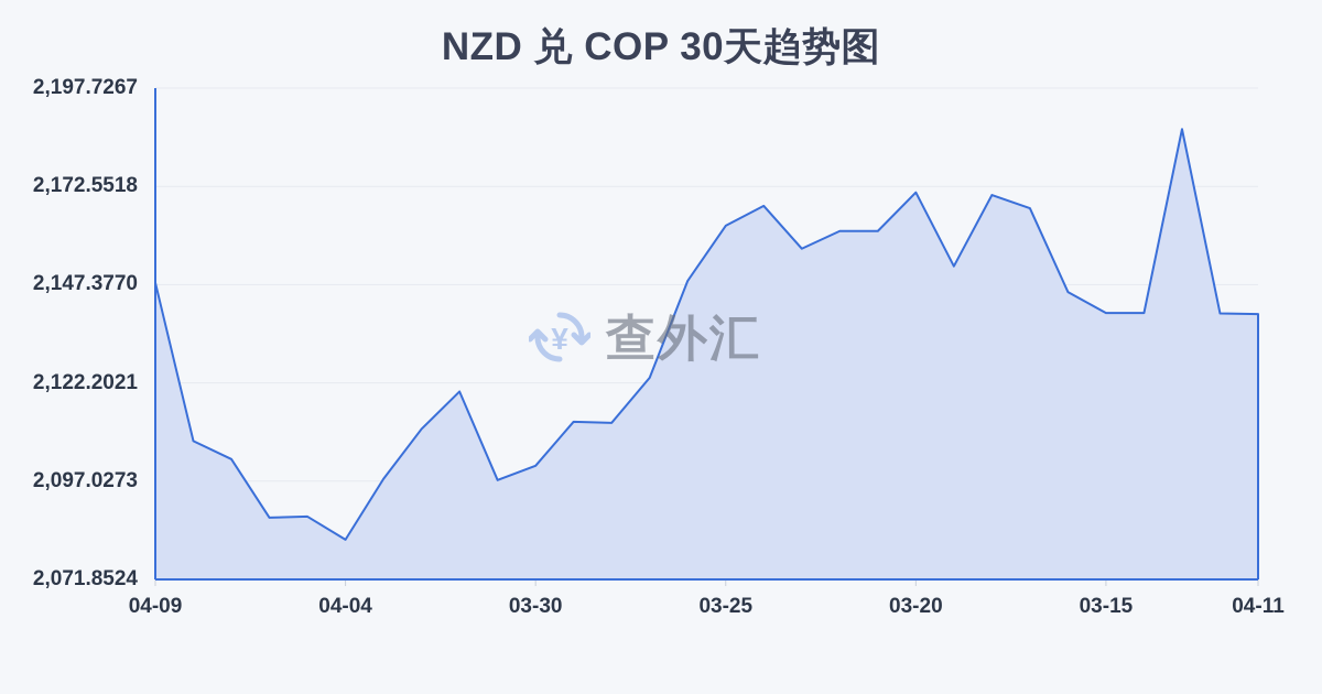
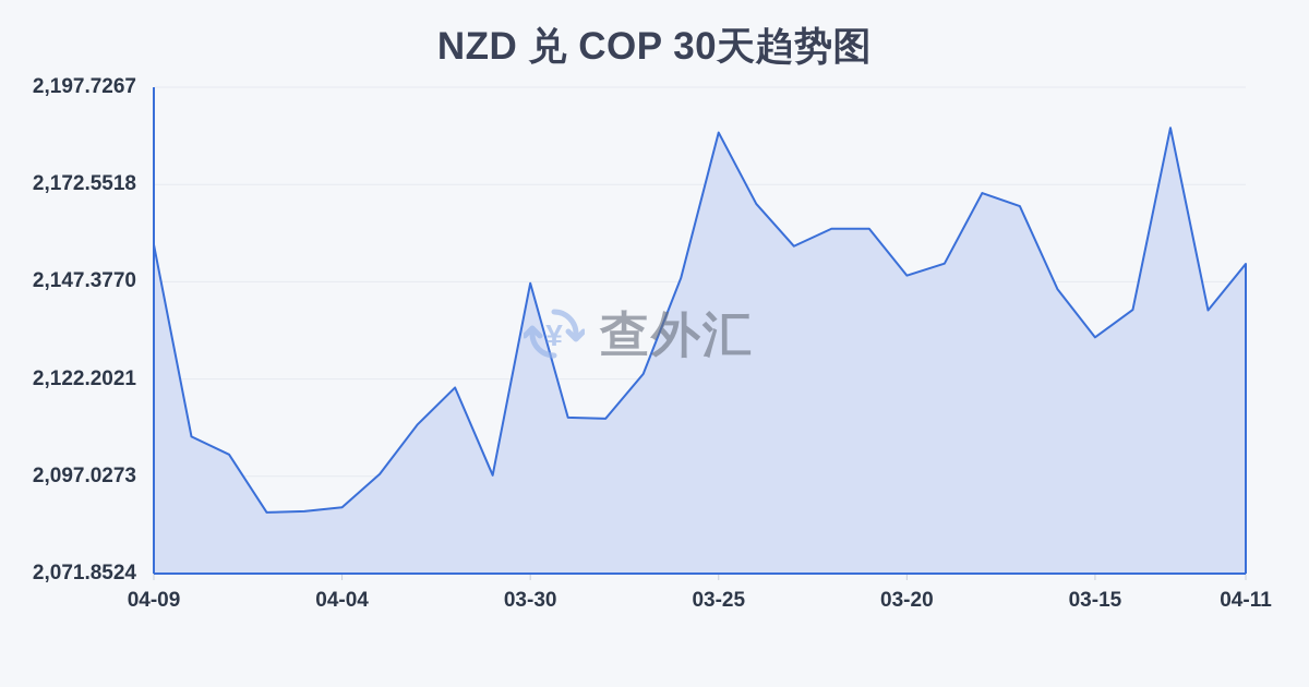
04-09: 2148 -> 2157
04-04: 2082 -> 2089
03-30: 2101 -> 2147
03-25: 2162 -> 2186
03-20: 2171 -> 2149
03-15: 2140 -> 2133
04-11: 2140 -> 2152
